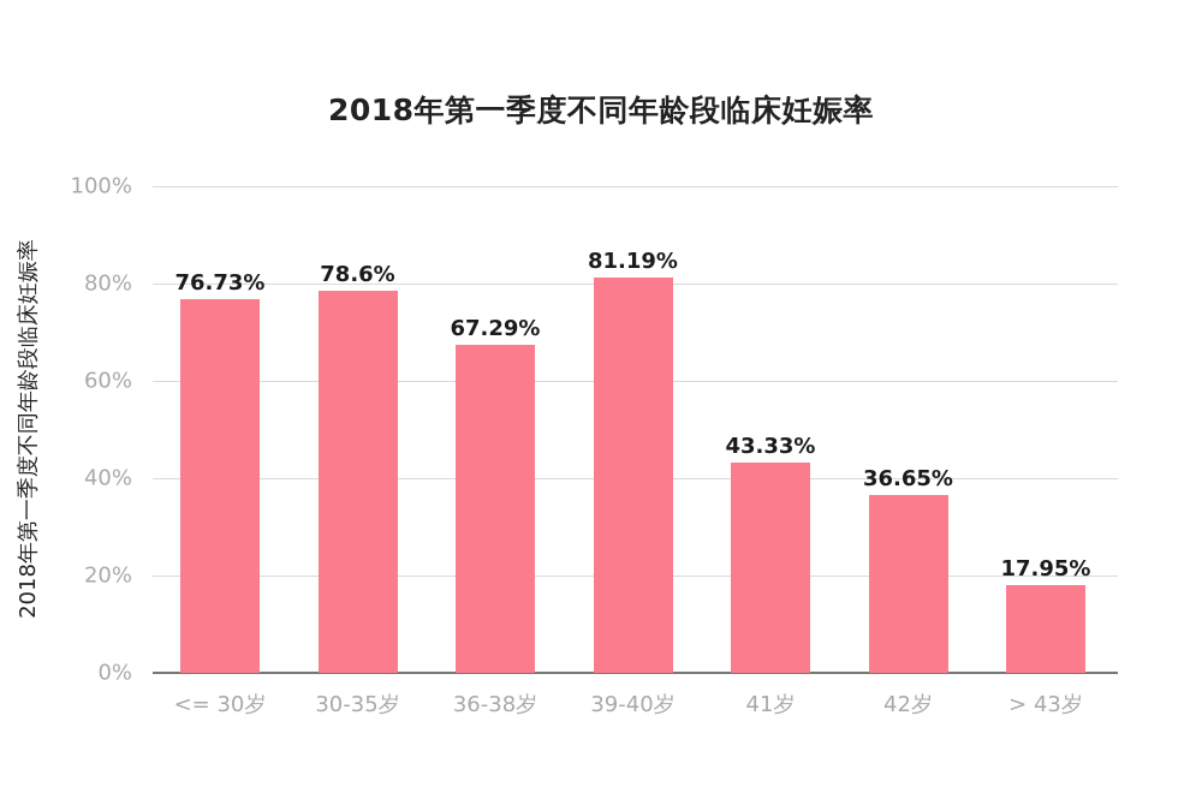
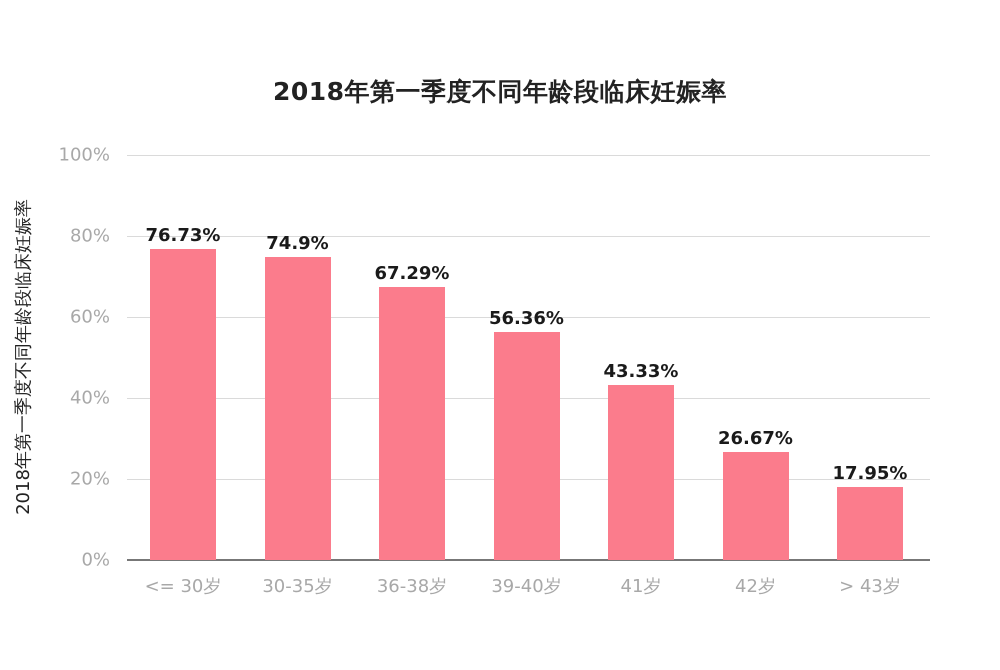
30-35岁: 78.6% -> 74.9%
39-40岁: 81.19% -> 56.36%
42岁: 36.65% -> 26.67%
